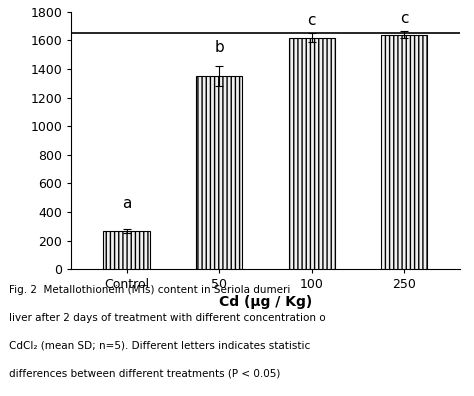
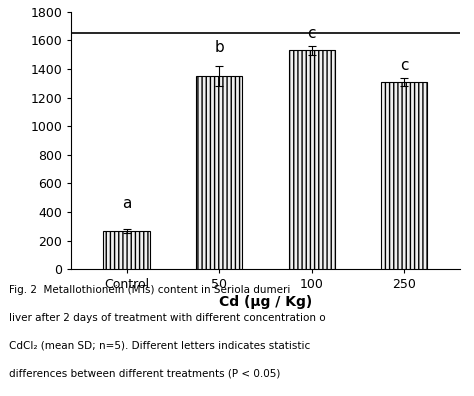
100: 1620 -> 1530
250: 1640 -> 1310
